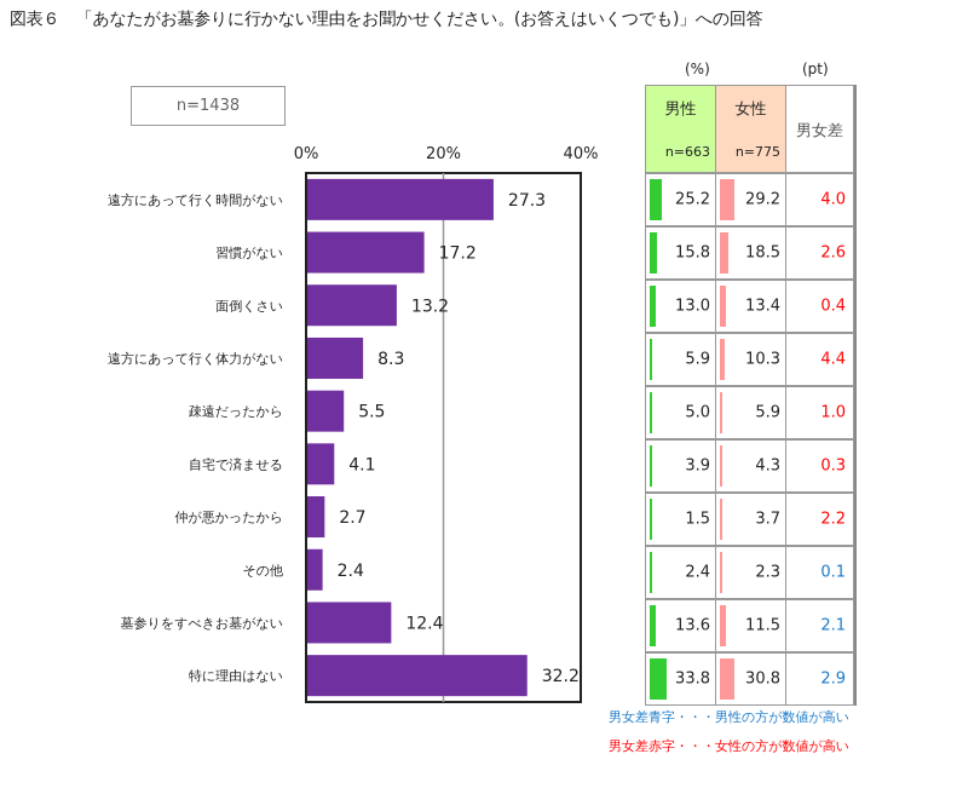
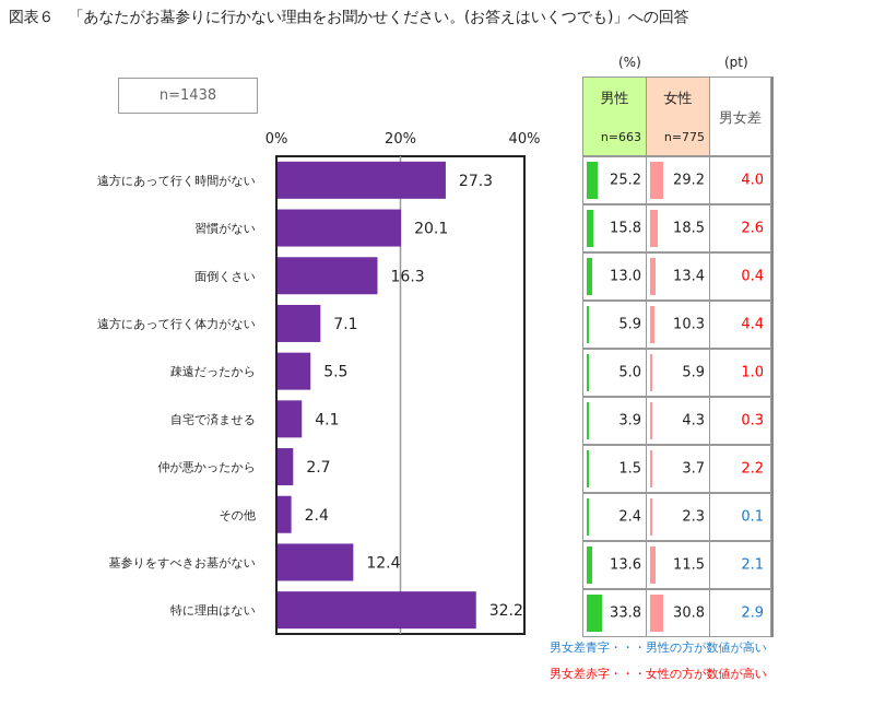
習慣がない: 17.2 -> 20.1
面倒くさい: 13.2 -> 16.3
遠方にあって行く体力がない: 8.3 -> 7.1
